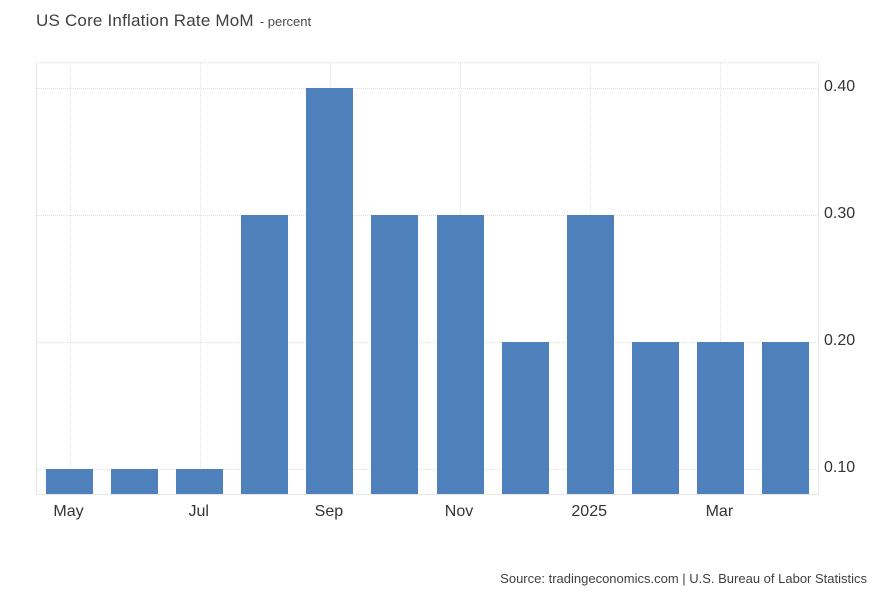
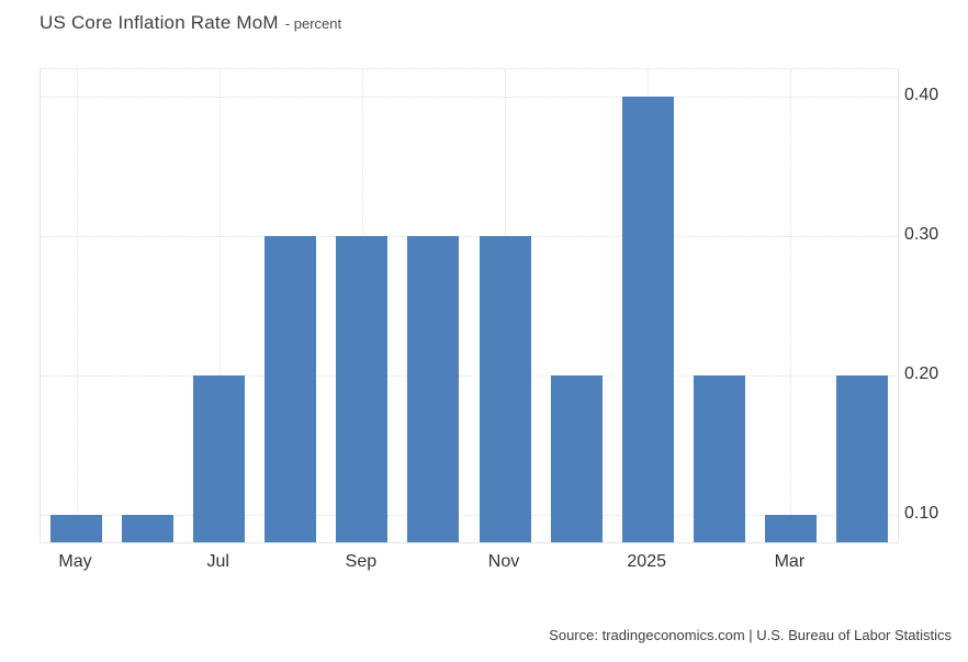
Jul: 0.1 -> 0.2
Sep: 0.4 -> 0.3
2025: 0.3 -> 0.4
Mar: 0.2 -> 0.1
